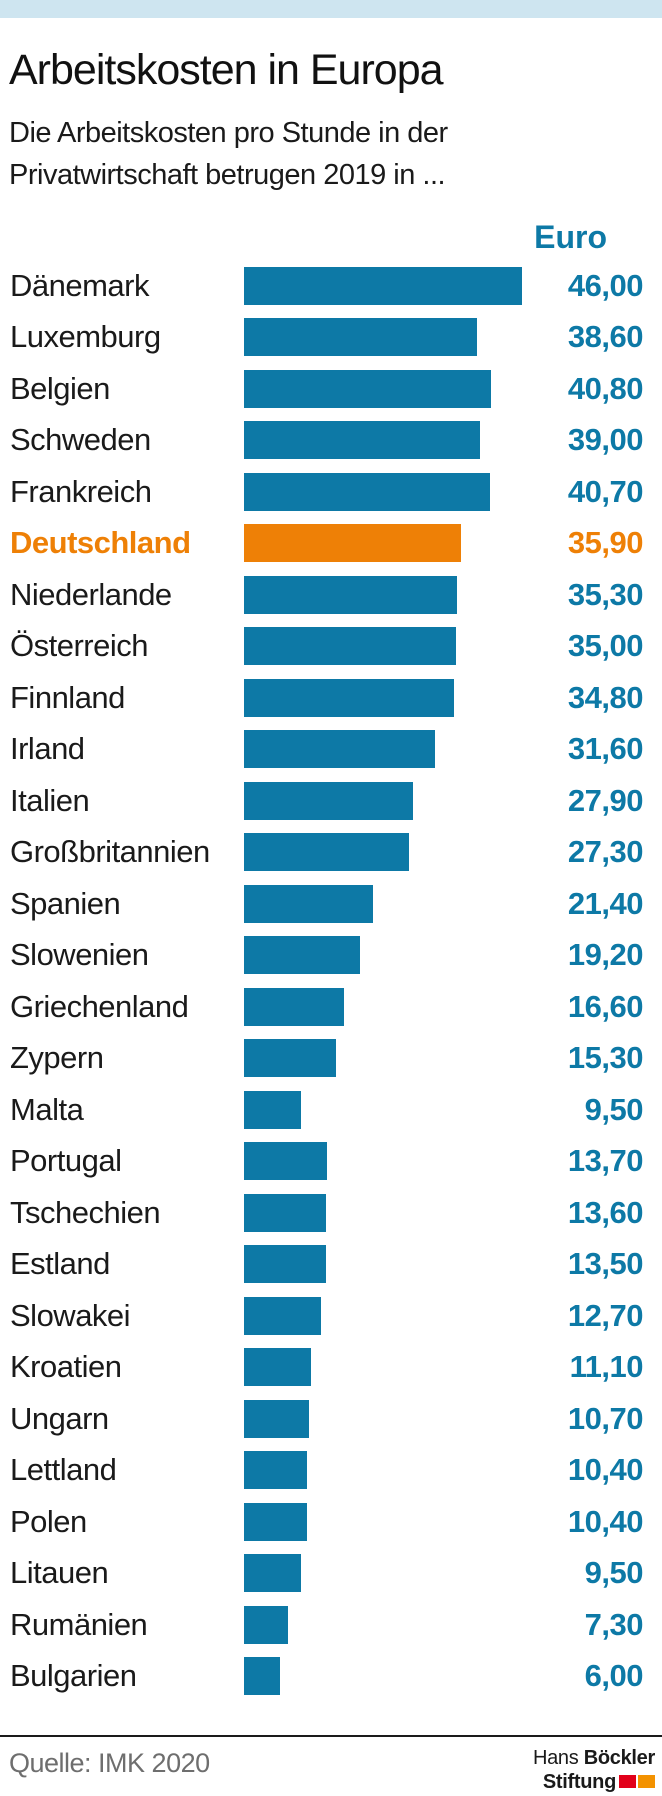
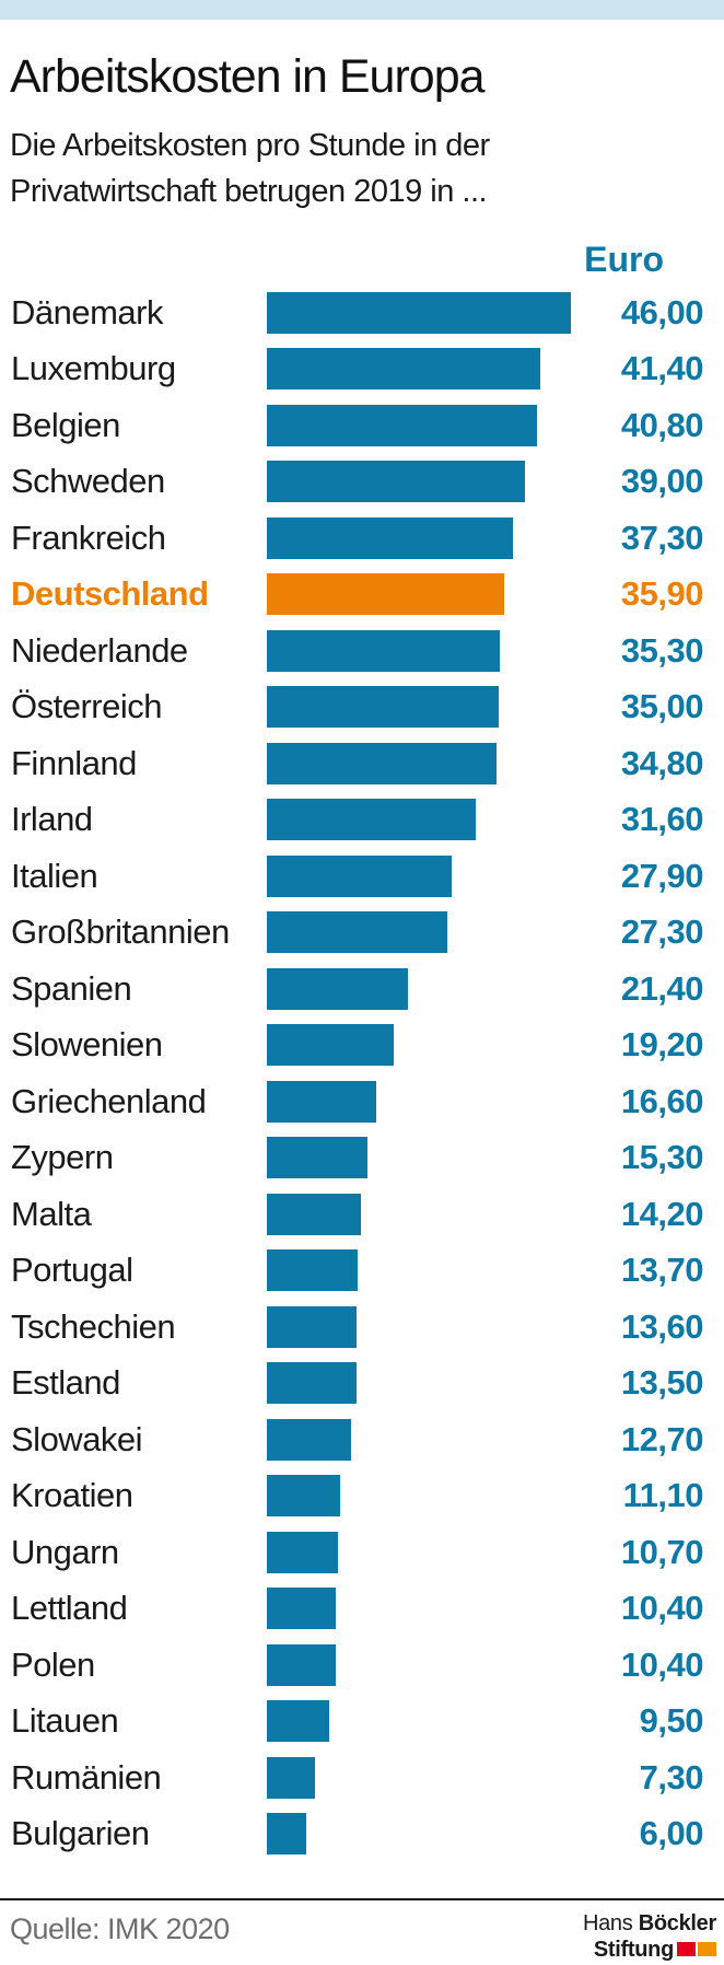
Luxemburg: 38,60 -> 41,40
Frankreich: 40,70 -> 37,30
Malta: 9,50 -> 14,20
